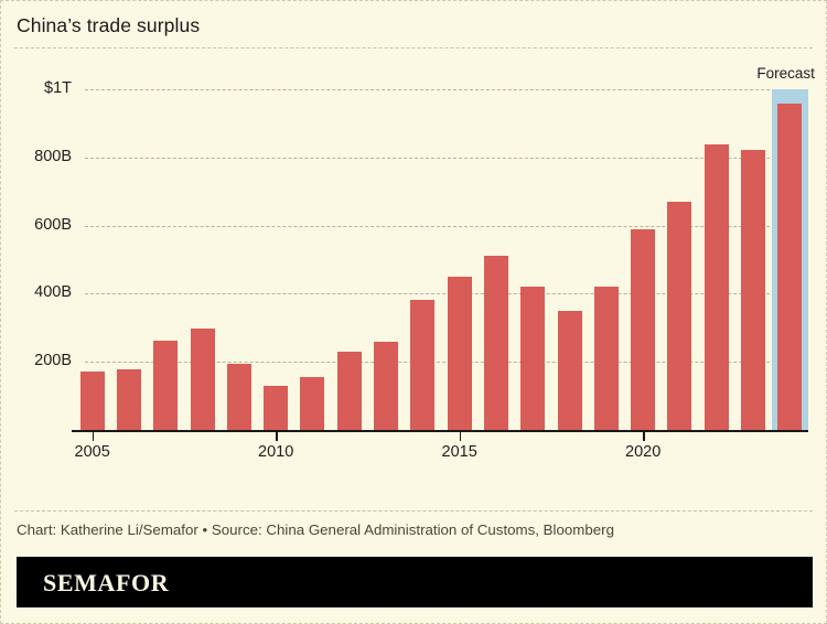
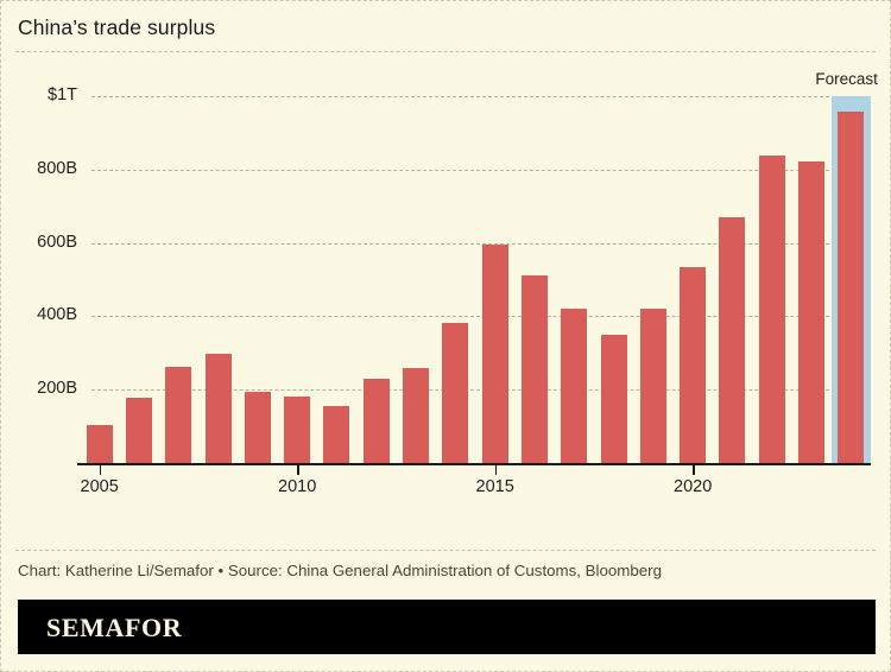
2005: 170B -> 100B
2010: 130B -> 180B
2015: 450B -> 590B
2020: 590B -> 540B
